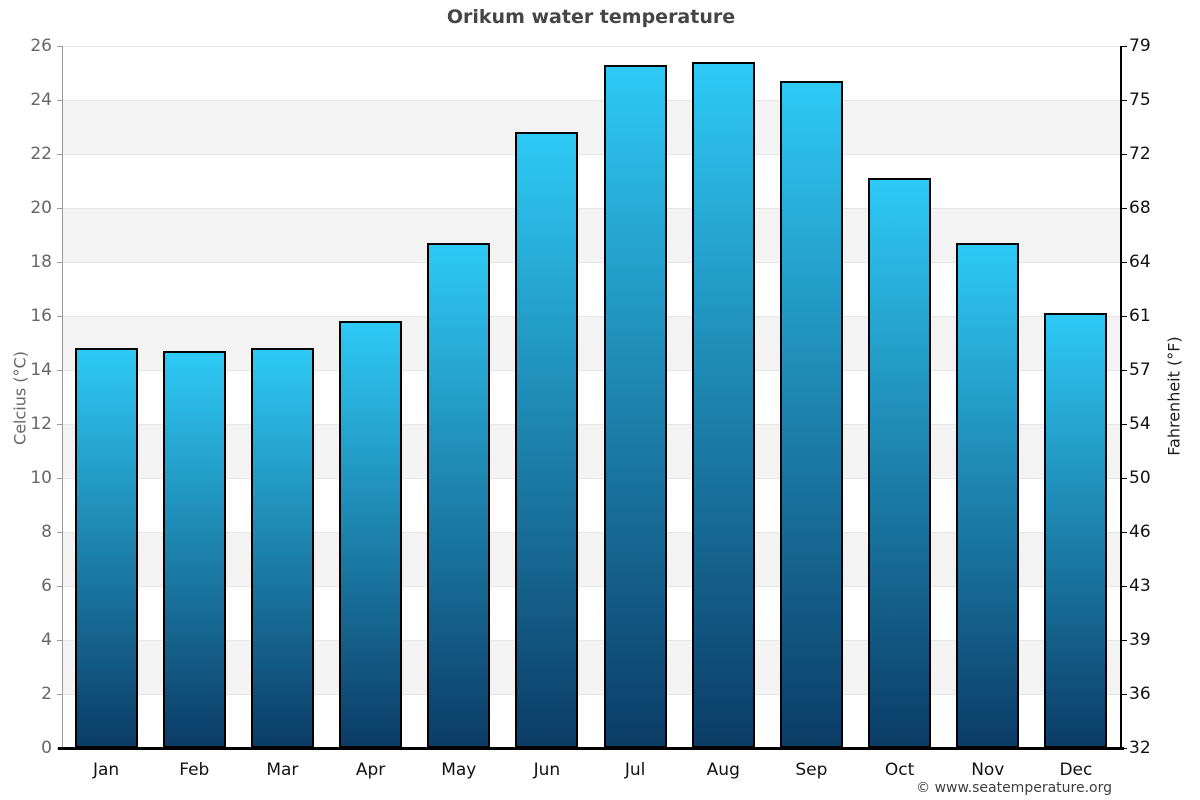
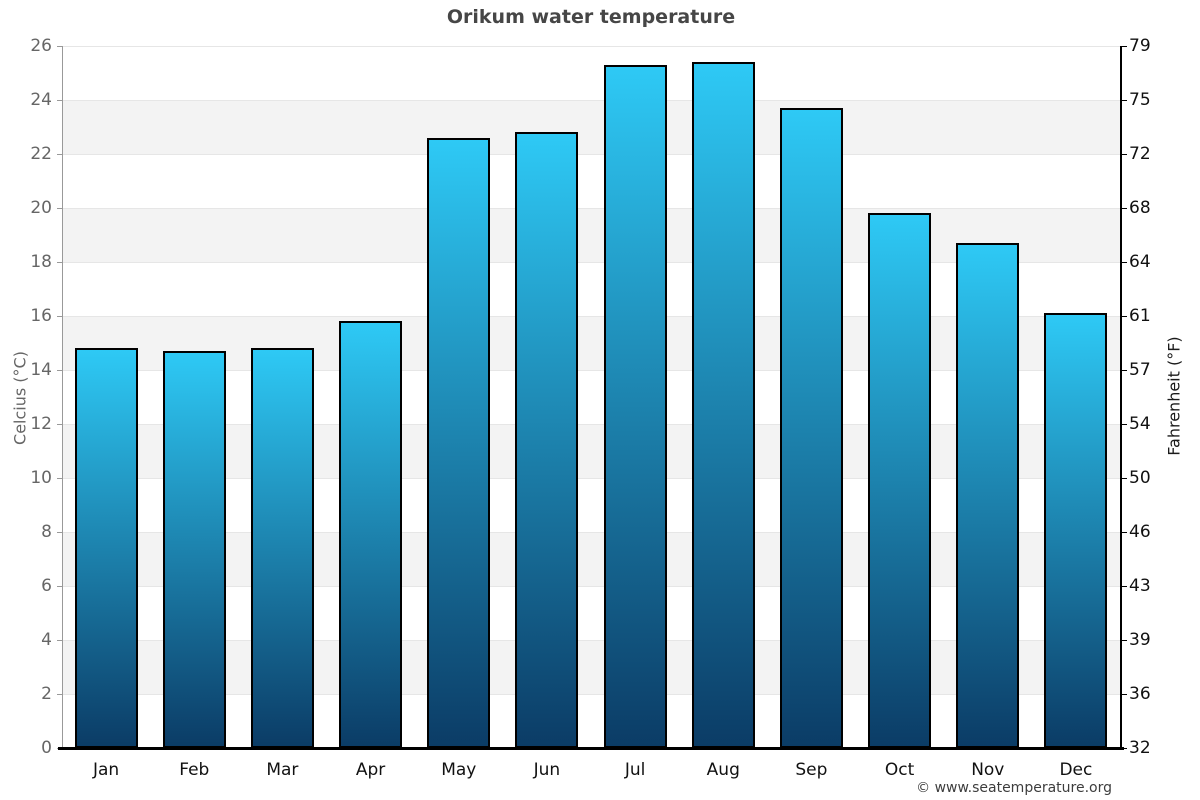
May: 18.7 -> 22.6
Sep: 24.7 -> 23.7
Oct: 21.1 -> 19.8
